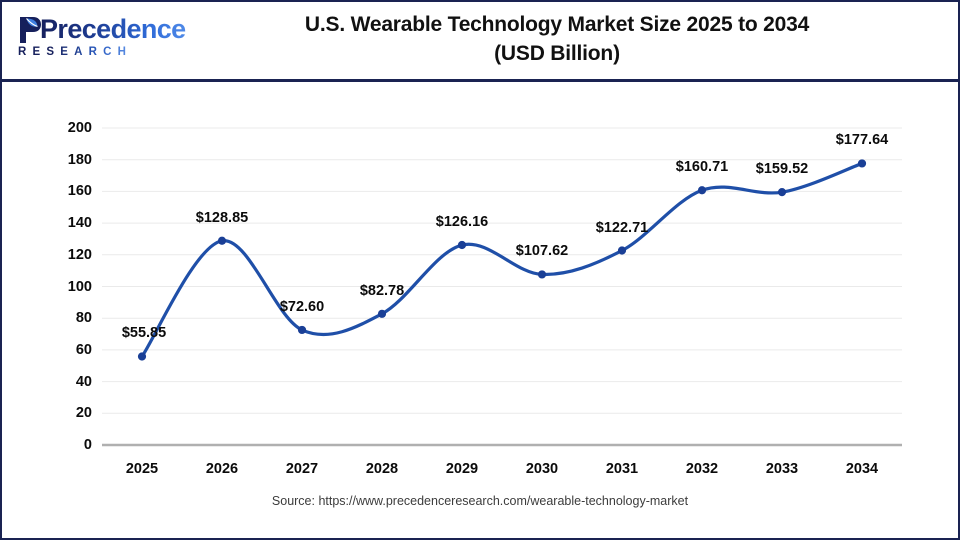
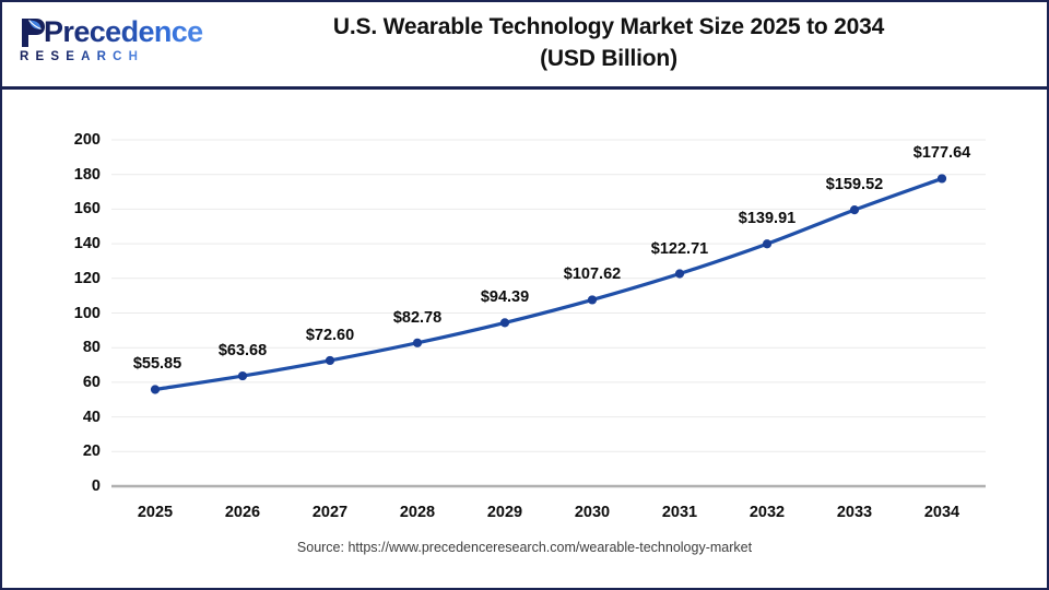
2026: $128.85 -> $63.68
2029: $126.16 -> $94.39
2032: $160.71 -> $139.91
